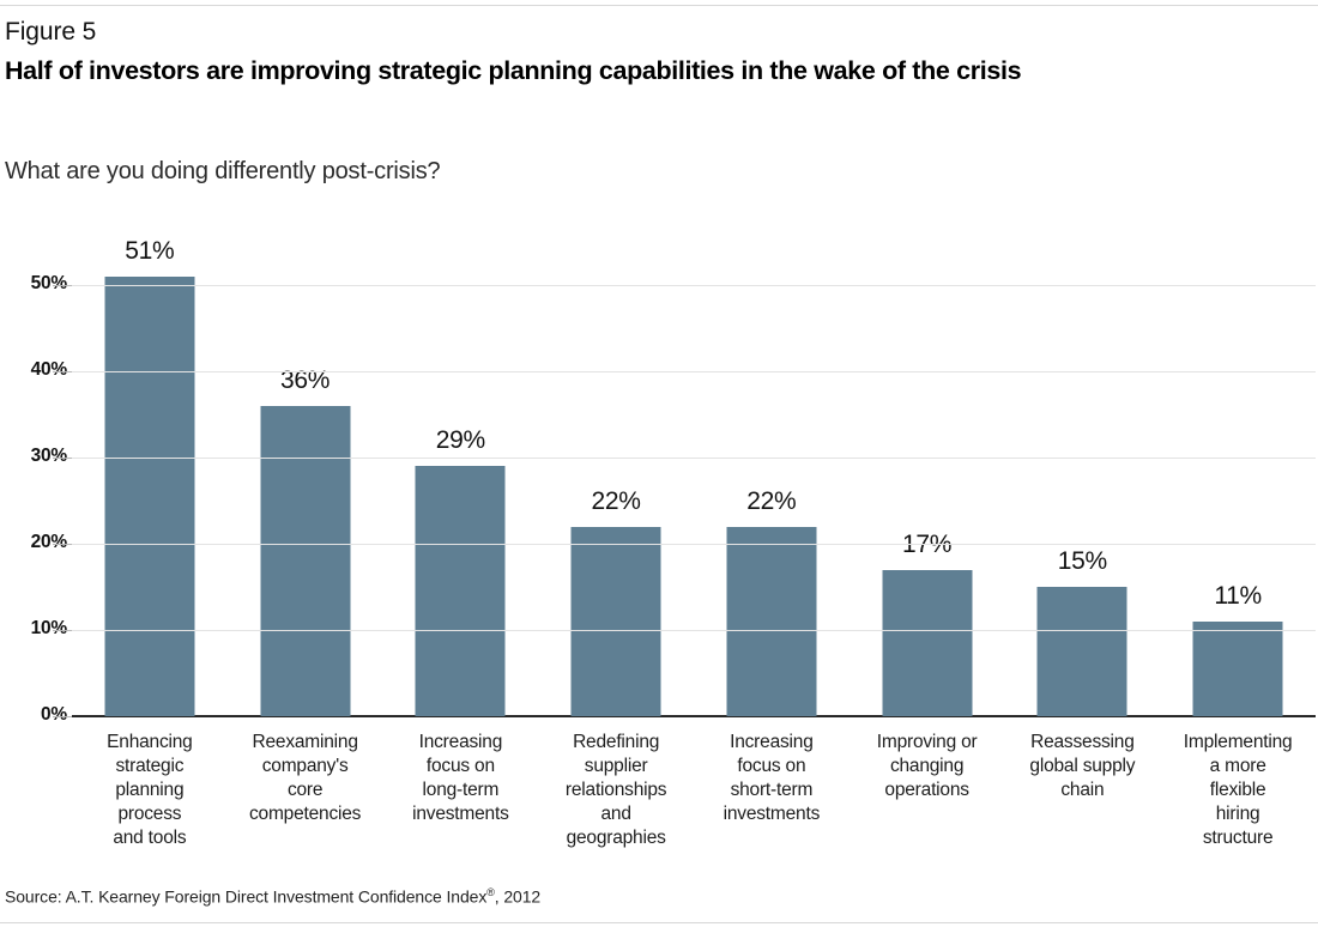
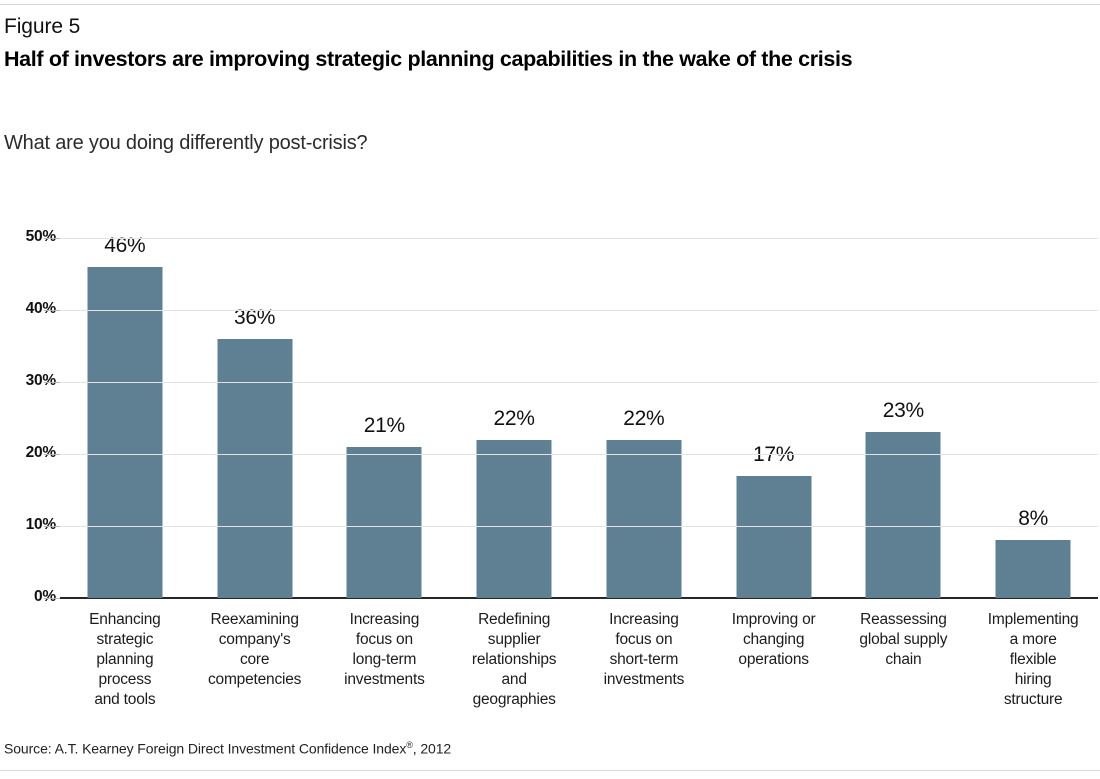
Enhancing strategic planning process and tools: 51% -> 46%
Increasing focus on long-term investments: 29% -> 21%
Reassessing global supply chain: 15% -> 23%
Implementing a more flexible hiring structure: 11% -> 8%
